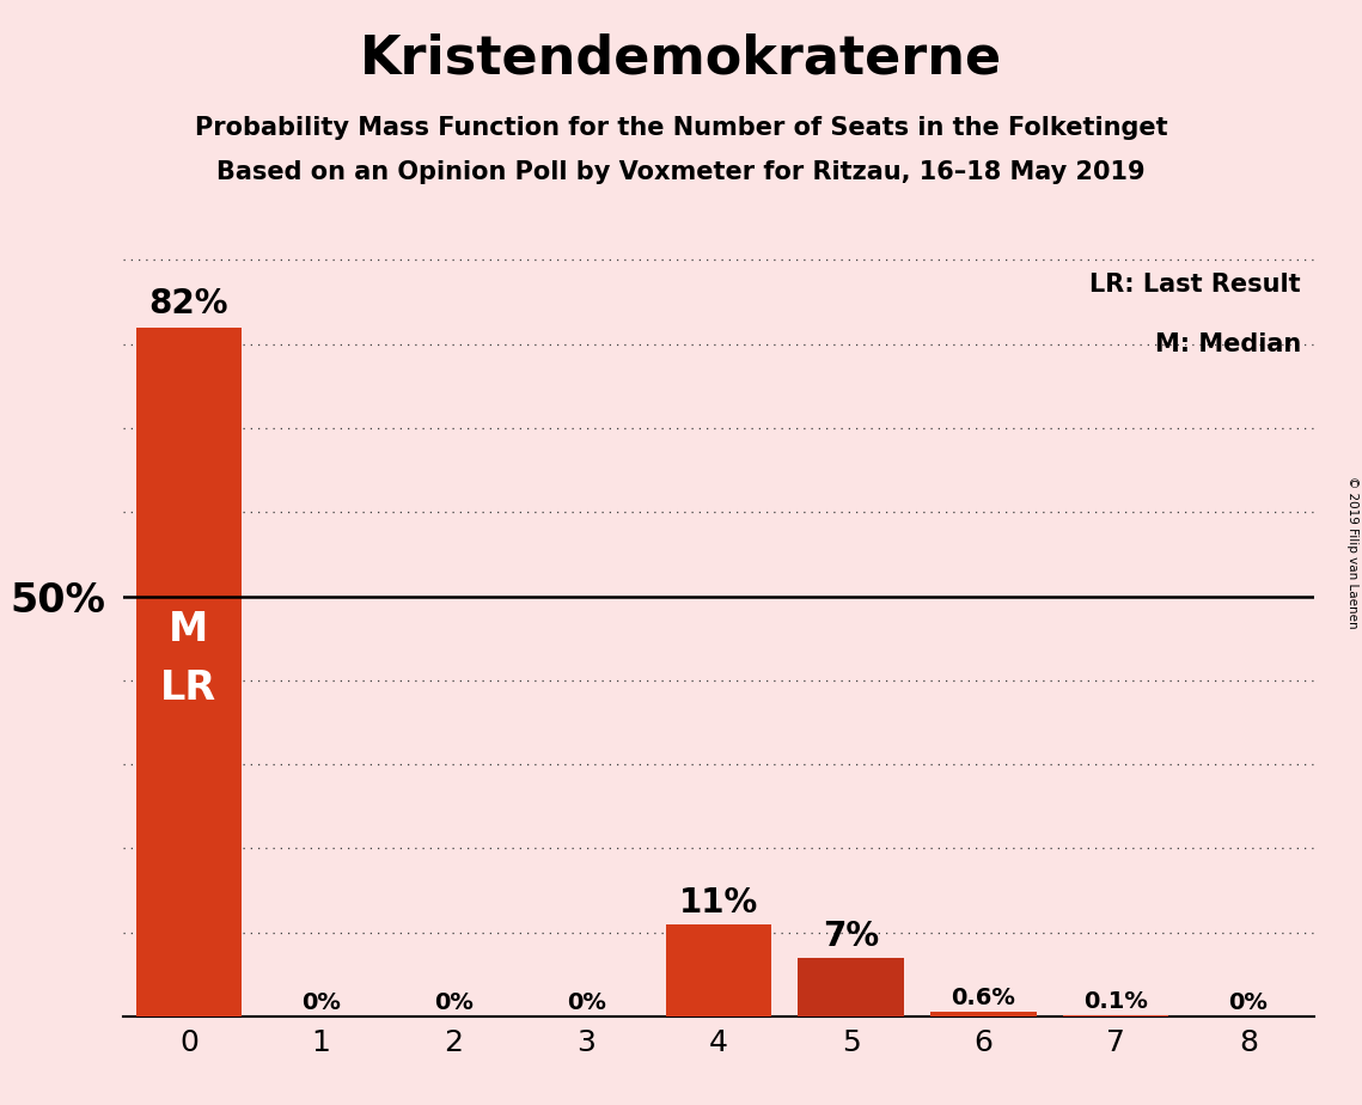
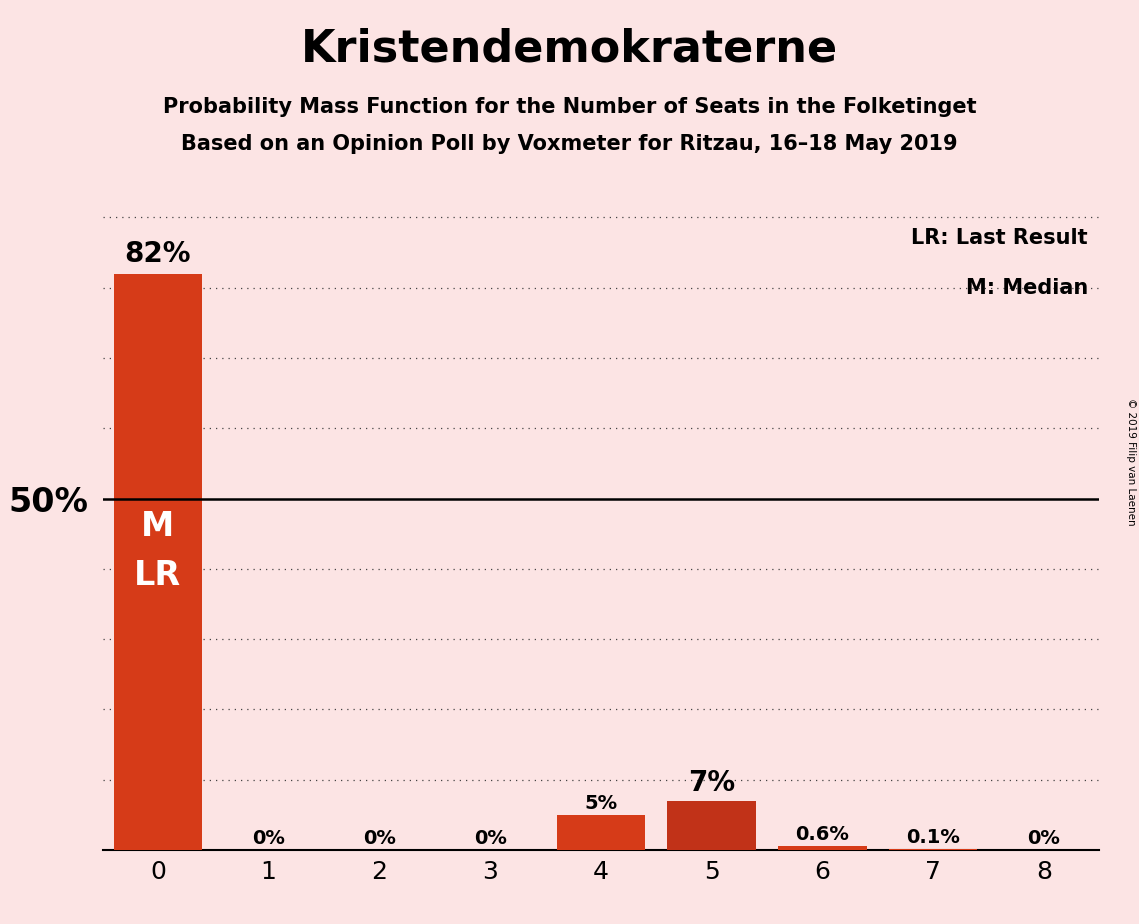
4: 11% -> 5%
